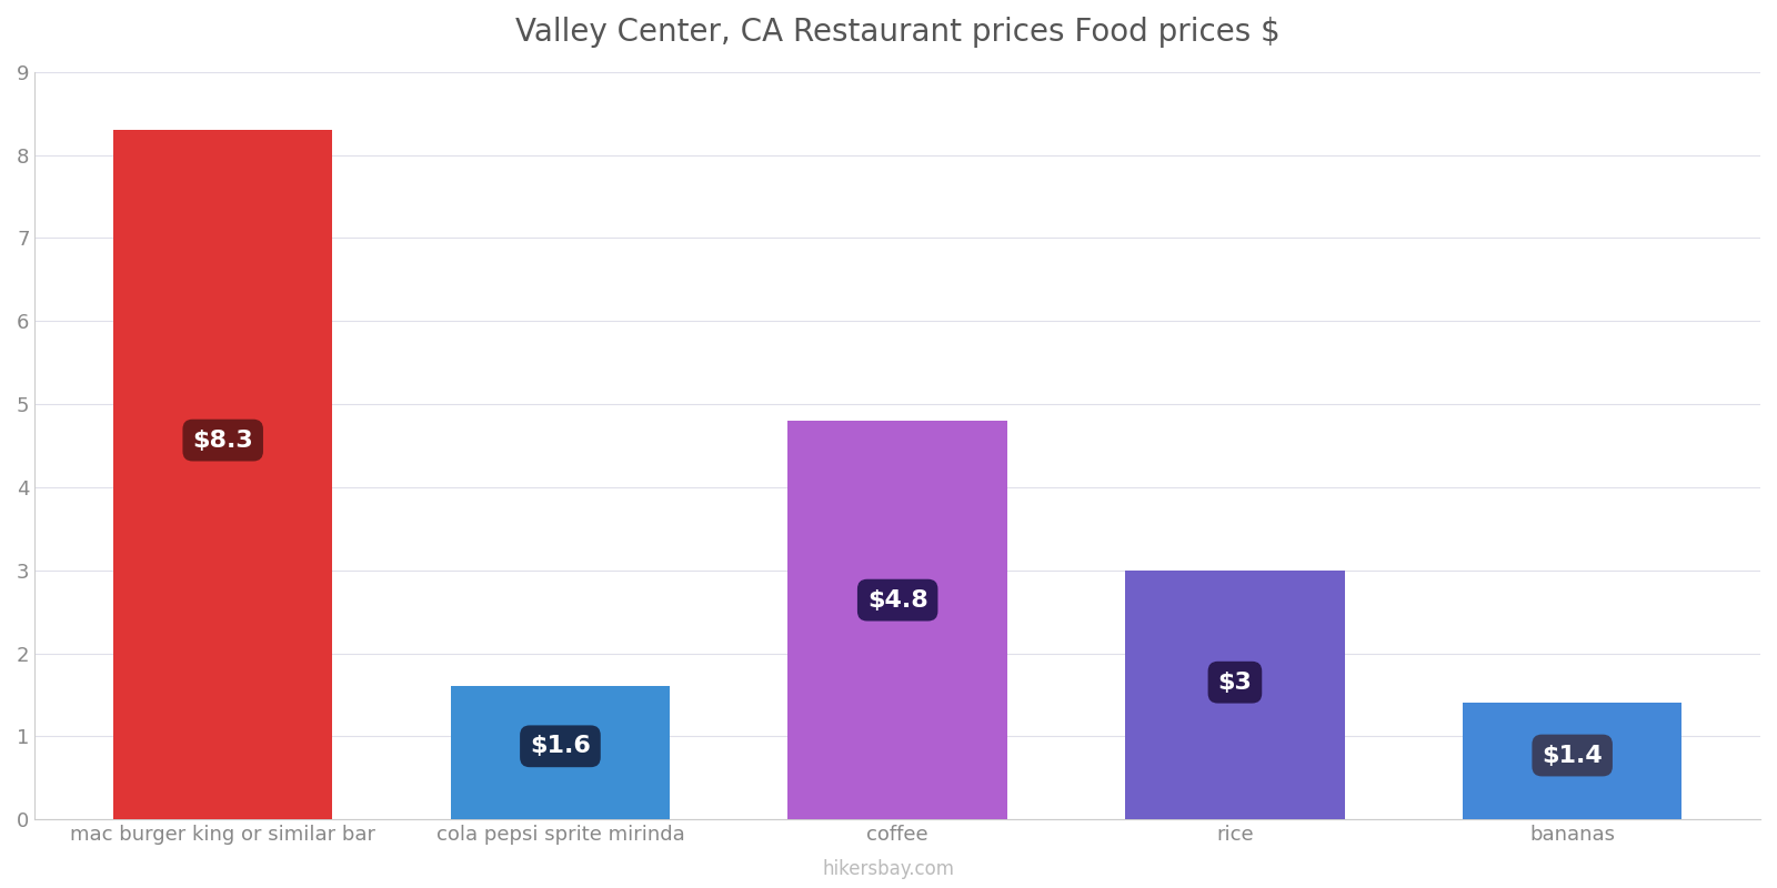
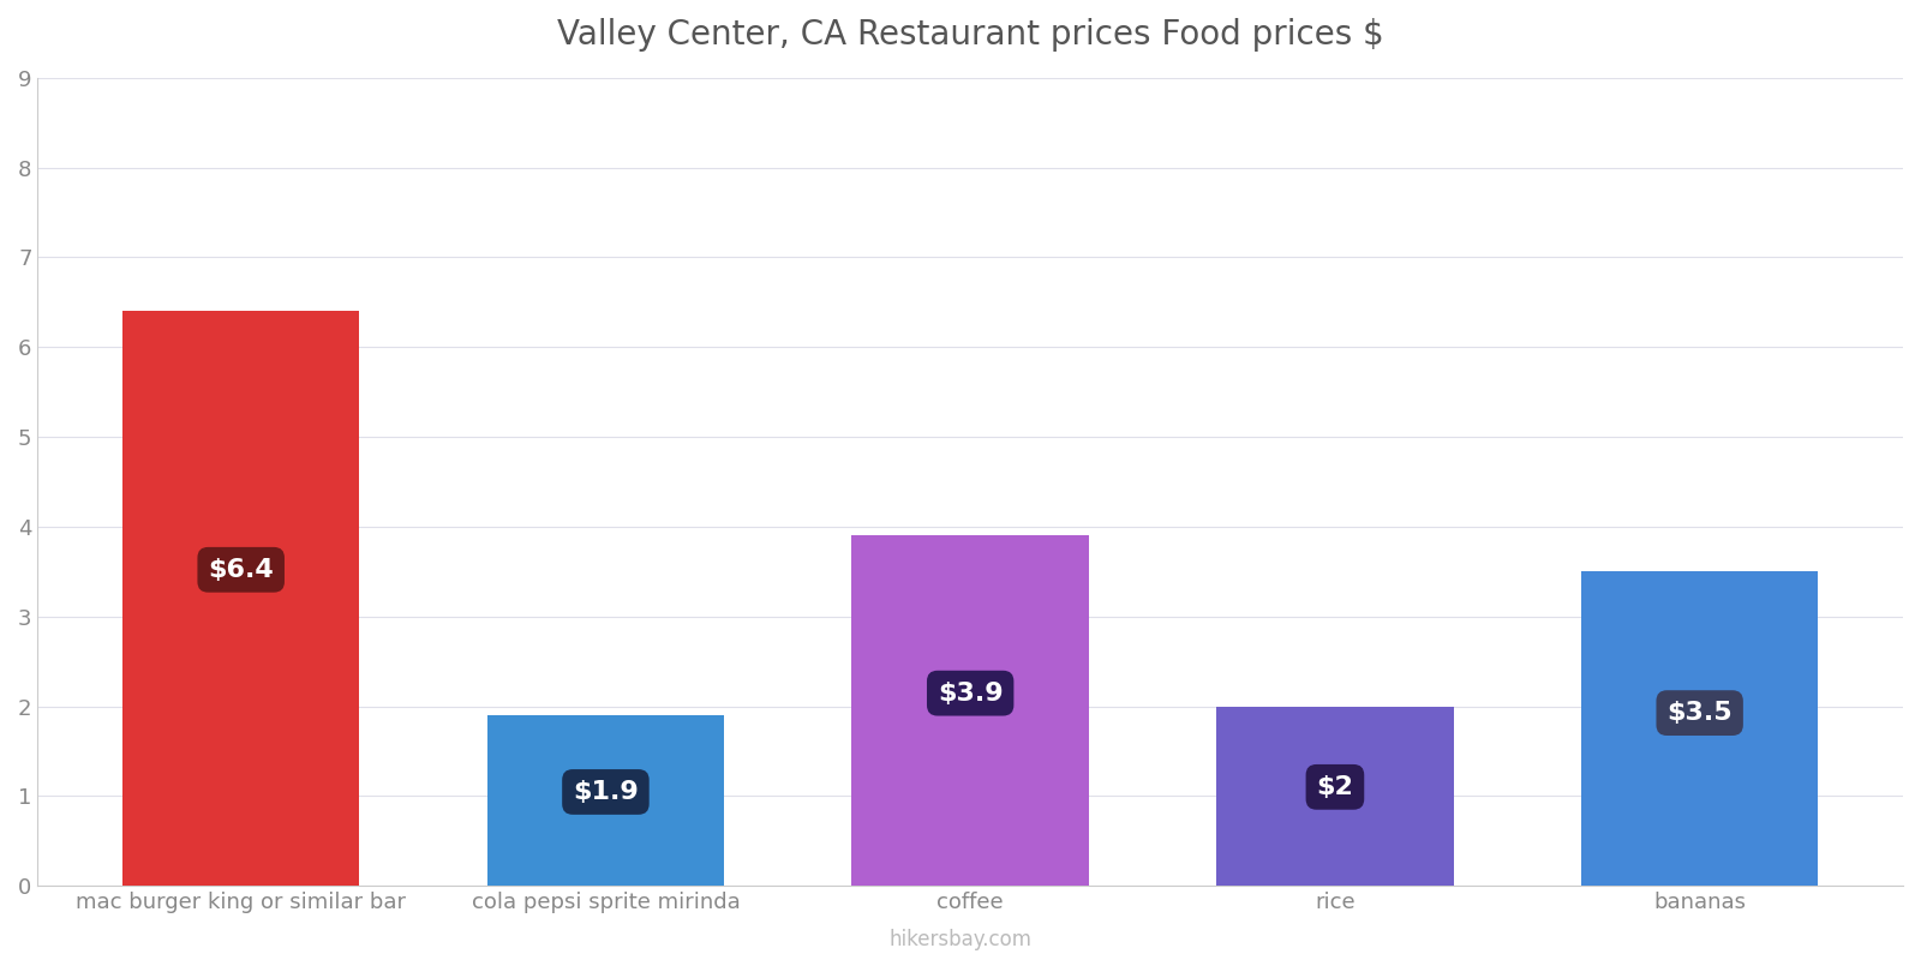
mac burger king or similar bar: $8.3 -> $6.4
cola pepsi sprite mirinda: $1.6 -> $1.9
coffee: $4.8 -> $3.9
rice: $3 -> $2
bananas: $1.4 -> $3.5
